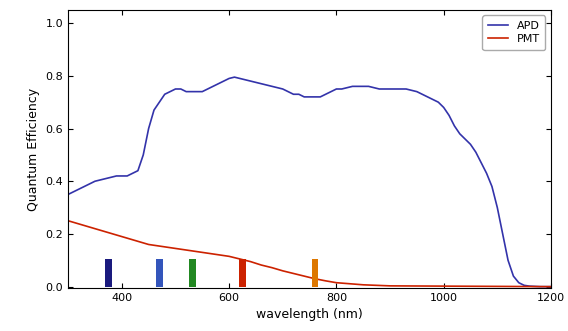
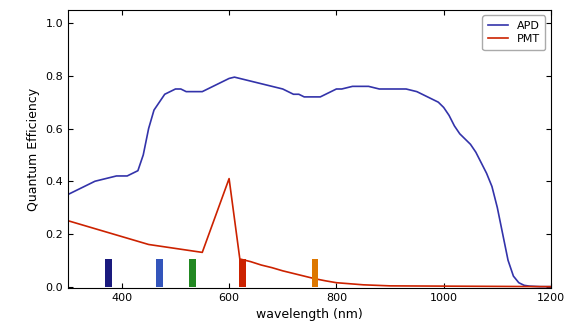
PMT/600: 0.115 -> 0.410
